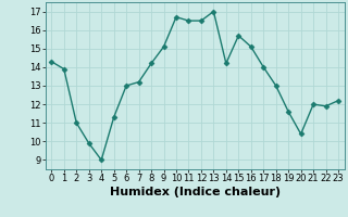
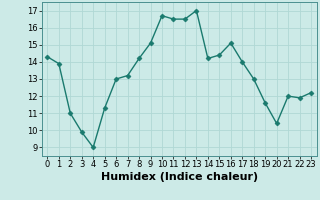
15: 15.7 -> 14.4
